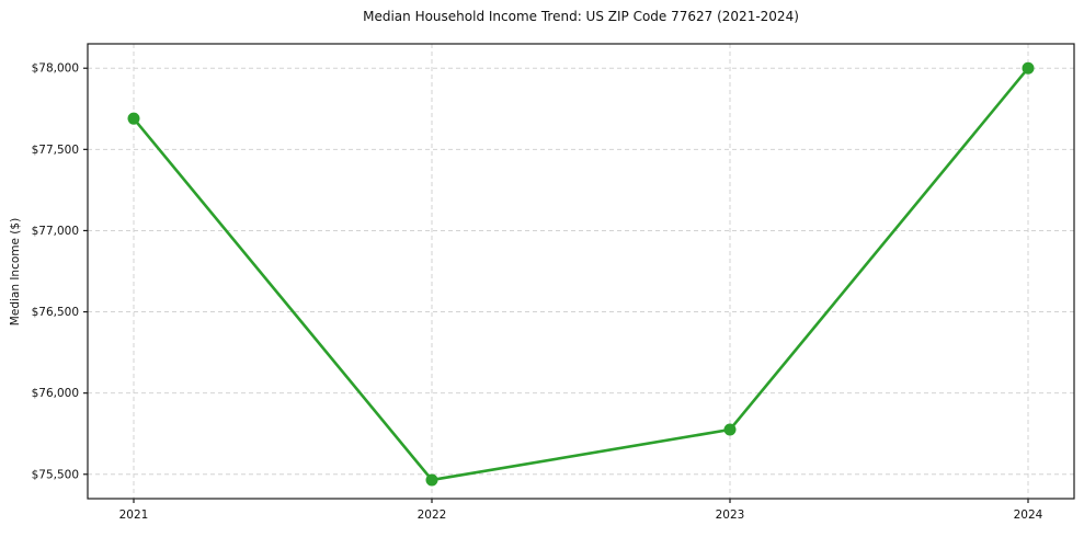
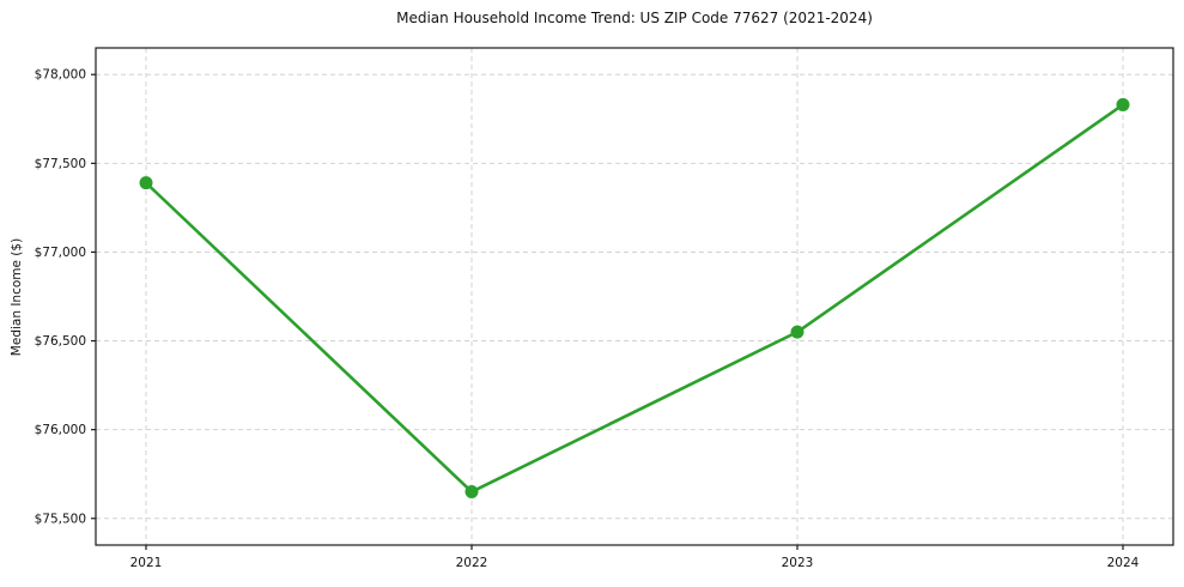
2021: $77690 -> $77390
2022: $75460 -> $75650
2023: $75780 -> $76550
2024: $78000 -> $77830
